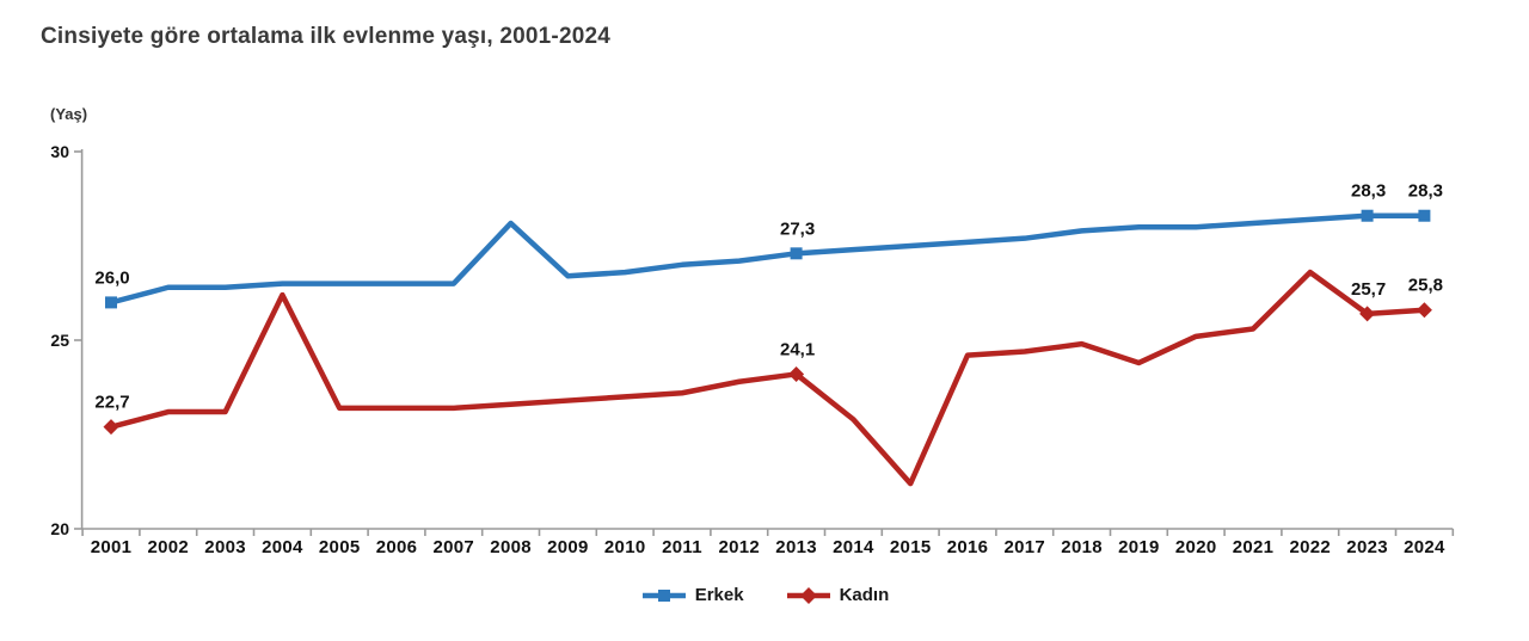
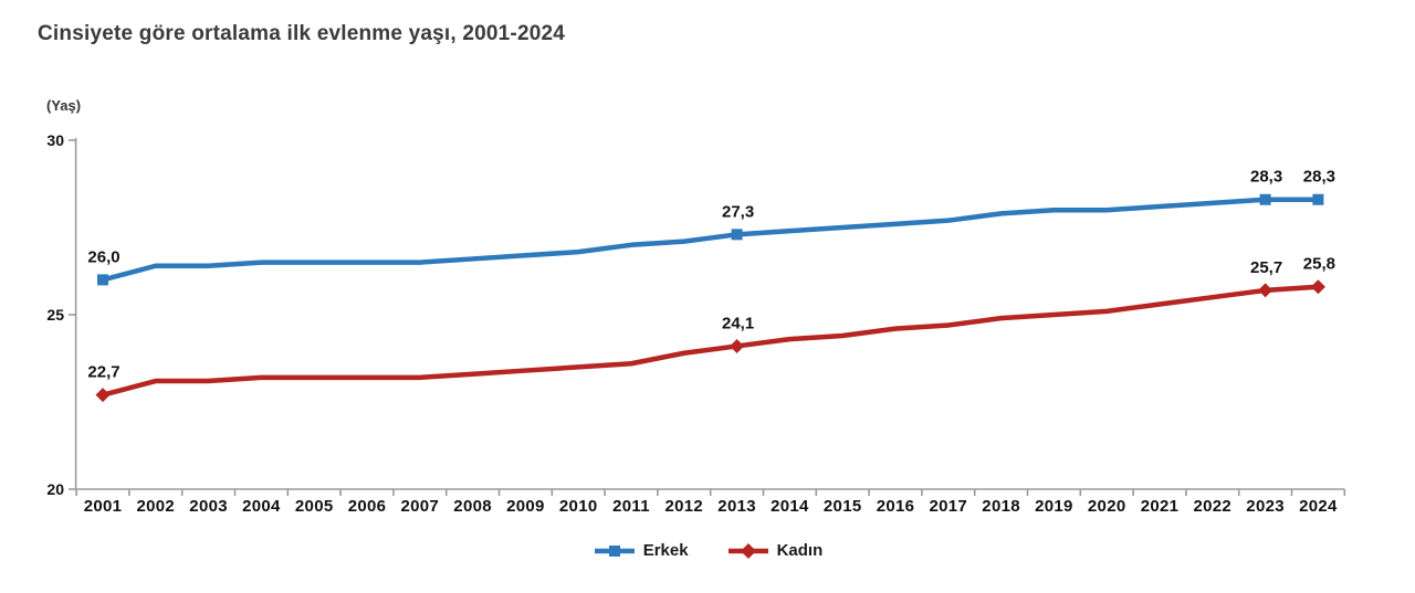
Kadın/2004: 26.2 -> 23.2
Erkek/2008: 28.1 -> 26.6
Kadın/2014: 22.9 -> 24.3
Kadın/2015: 21.2 -> 24.4
Kadın/2019: 24.4 -> 25.0
Kadın/2022: 26.8 -> 25.5
